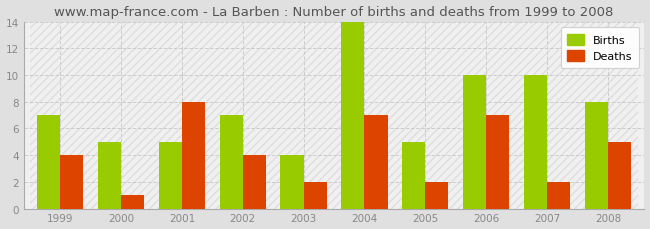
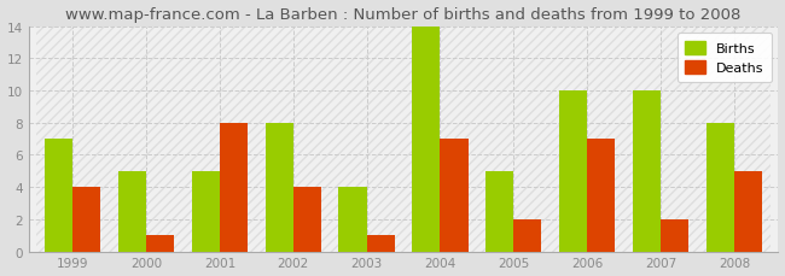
Births/2002: 7 -> 8
Deaths/2003: 2 -> 1
